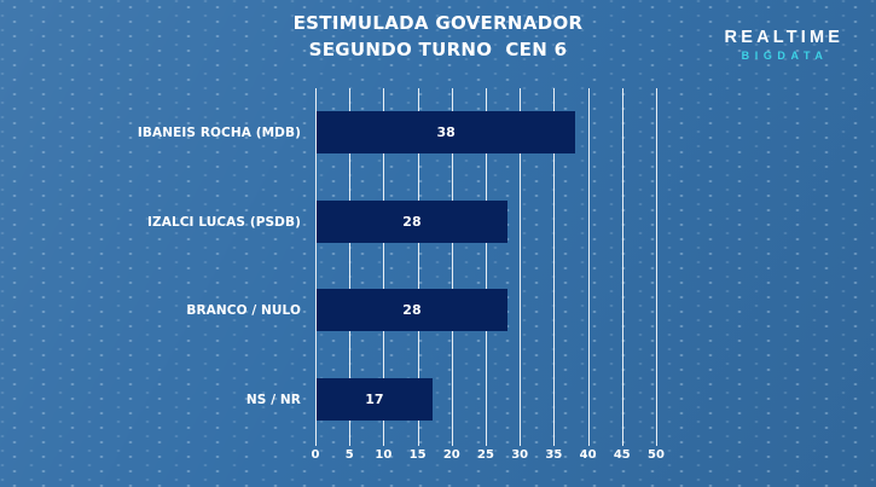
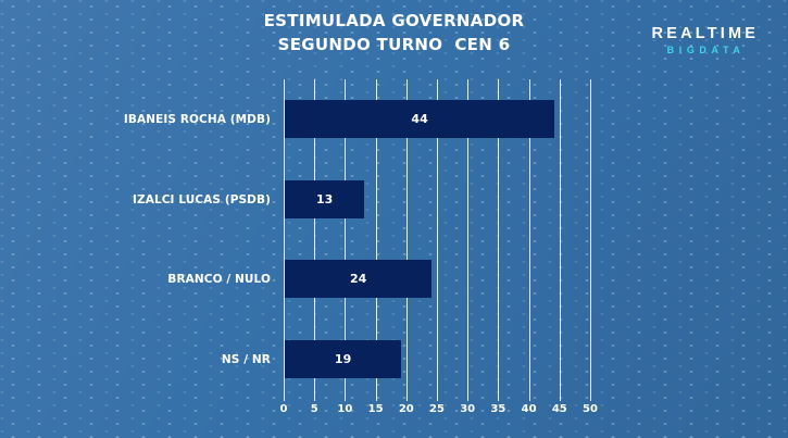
IBANEIS ROCHA (MDB): 38 -> 44
IZALCI LUCAS (PSDB): 28 -> 13
BRANCO / NULO: 28 -> 24
NS / NR: 17 -> 19
